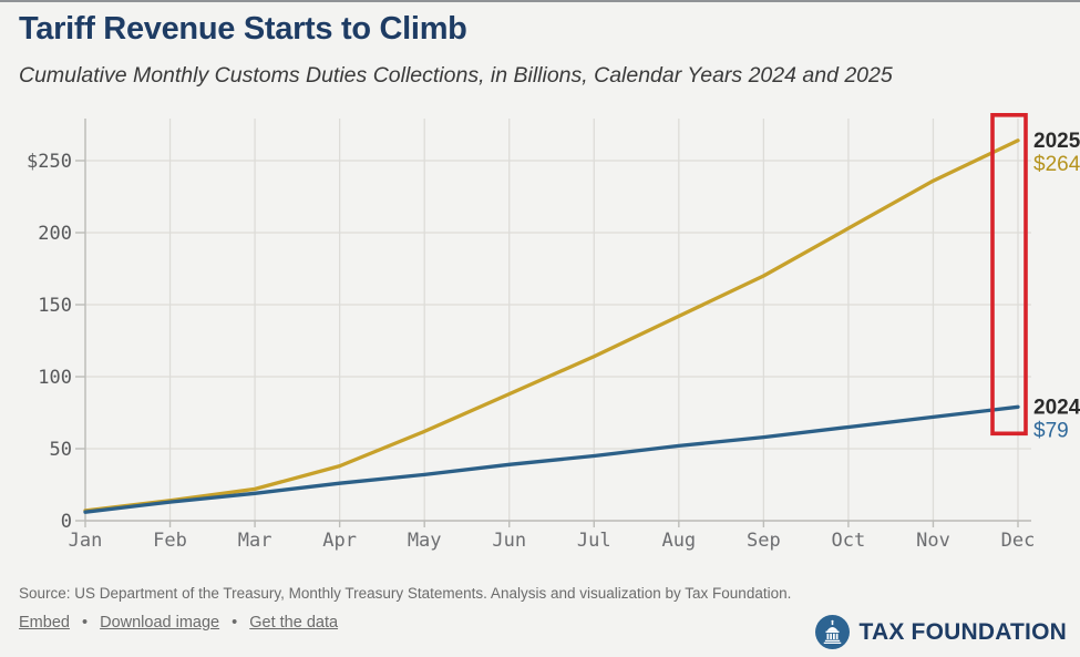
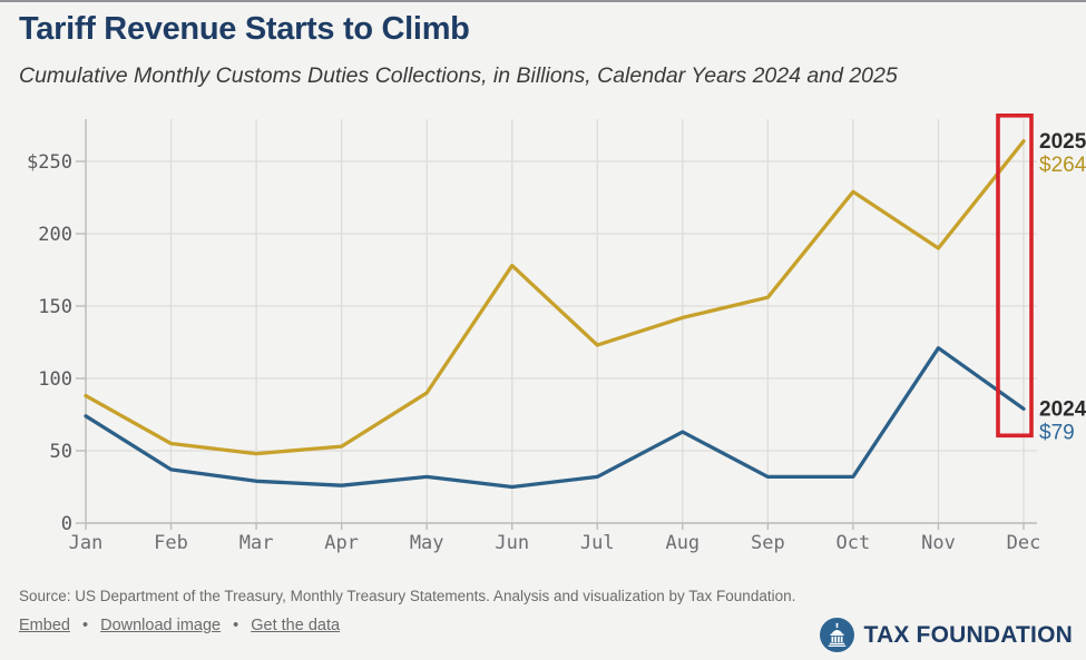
2025/Jan: $7 -> $88
2024/Jan: $6 -> $74
2025/Feb: $14 -> $55
2024/Feb: $13 -> $37
2025/Mar: $22 -> $48
2024/Mar: $19 -> $29
2025/Apr: $38 -> $53
2025/May: $62 -> $90
2025/Jun: $88 -> $178
2024/Jun: $39 -> $25
2025/Jul: $114 -> $123
2024/Jul: $45 -> $32
2024/Aug: $52 -> $63
2025/Sep: $170 -> $156
2024/Sep: $58 -> $32
2025/Oct: $203 -> $229
2024/Oct: $65 -> $32
2025/Nov: $236 -> $190
2024/Nov: $72 -> $121
